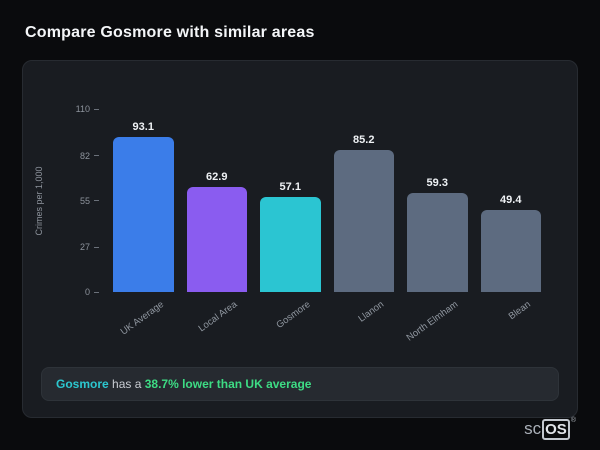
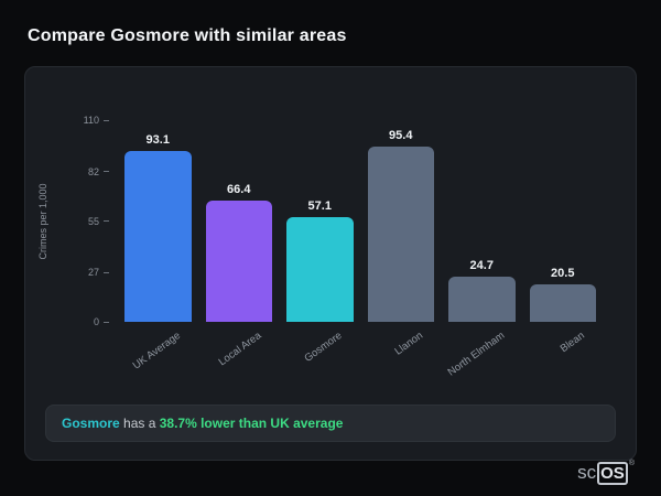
Local Area: 62.9 -> 66.4
Llanon: 85.2 -> 95.4
North Elmham: 59.3 -> 24.7
Blean: 49.4 -> 20.5
